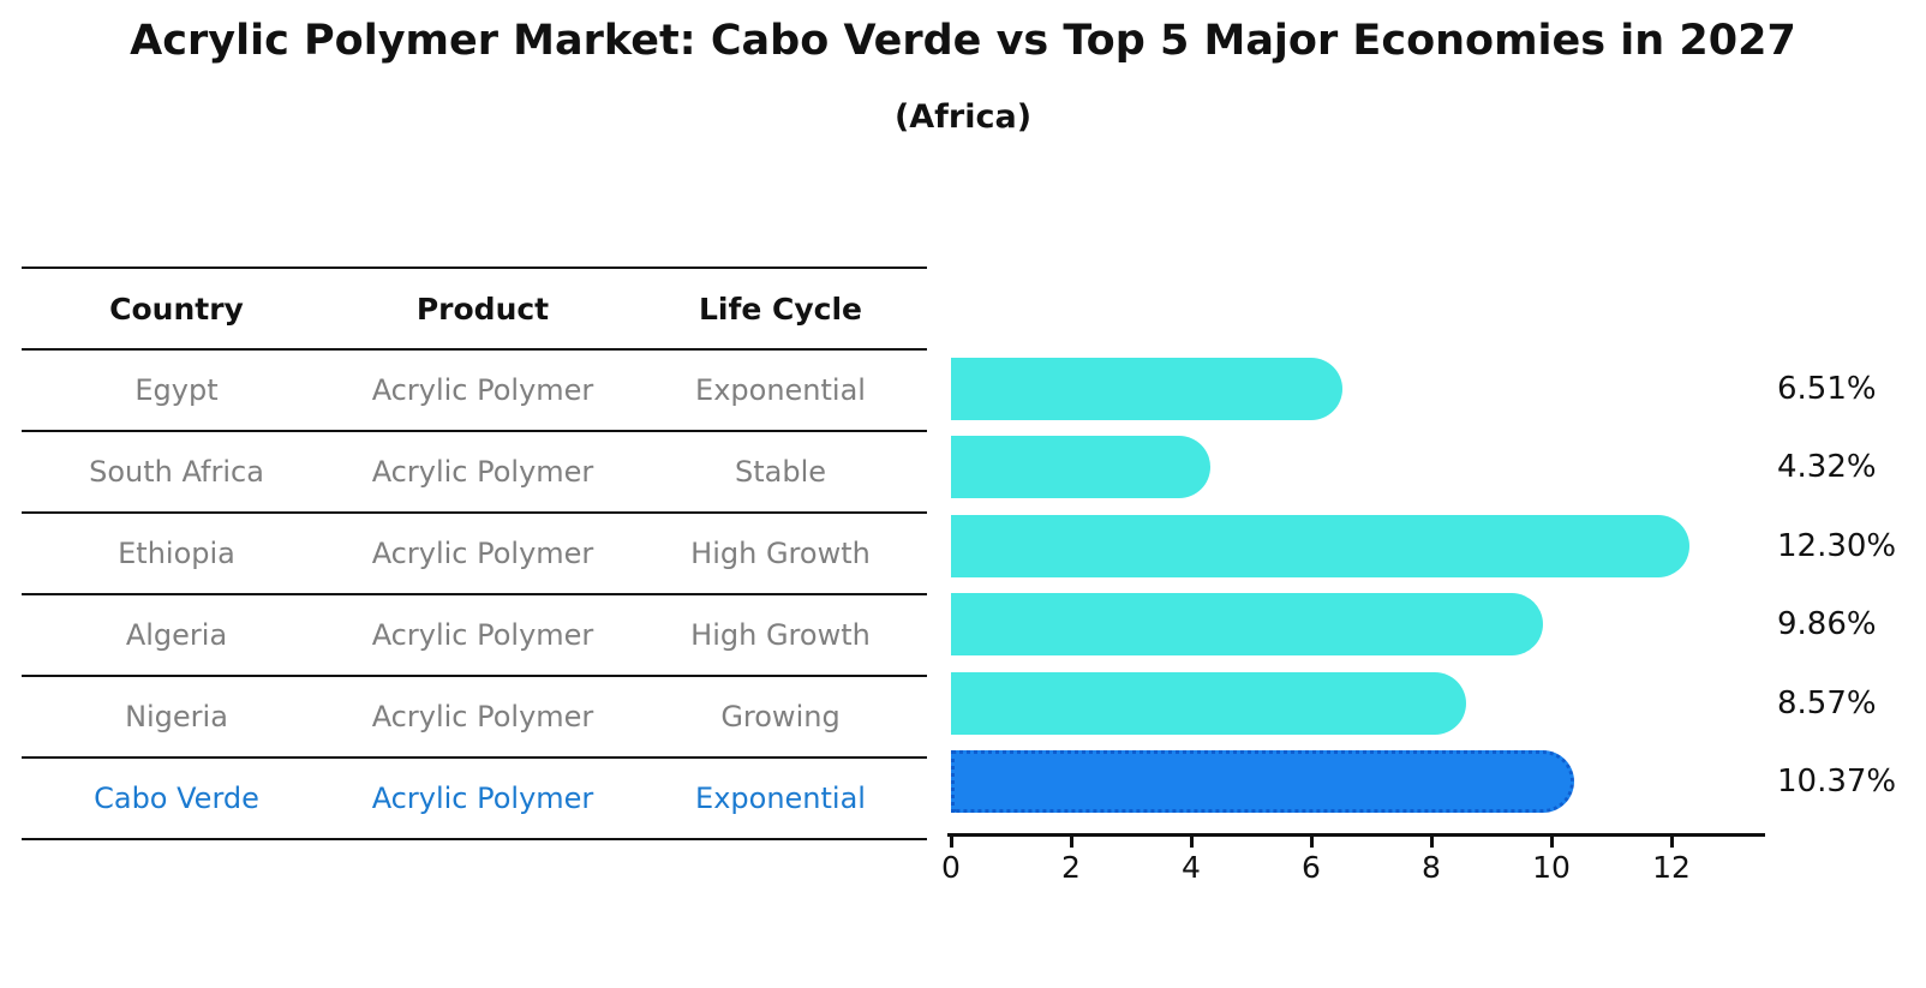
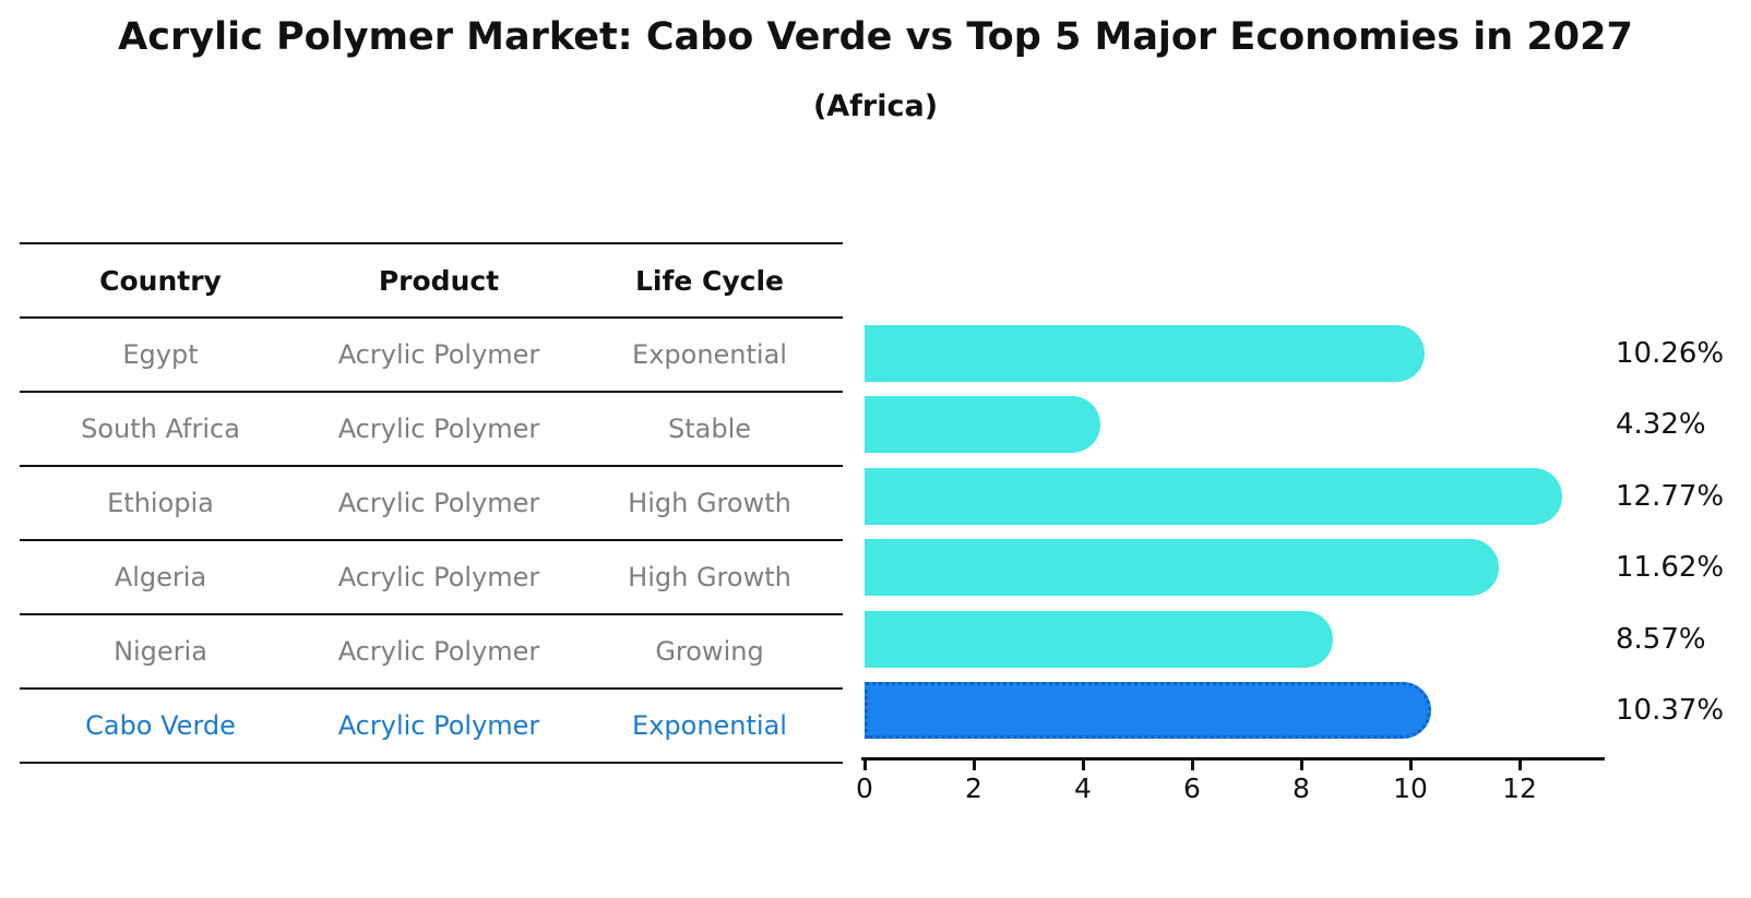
Egypt: 6.51% -> 10.26%
Ethiopia: 12.30% -> 12.77%
Algeria: 9.86% -> 11.62%
